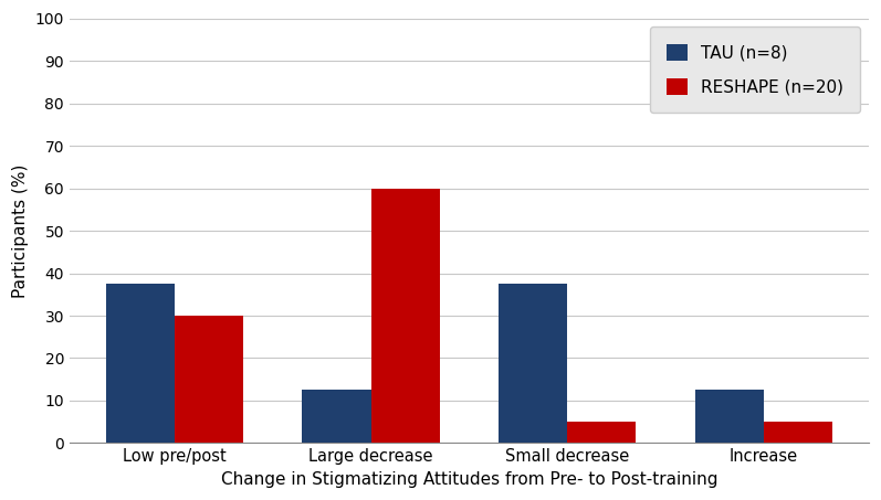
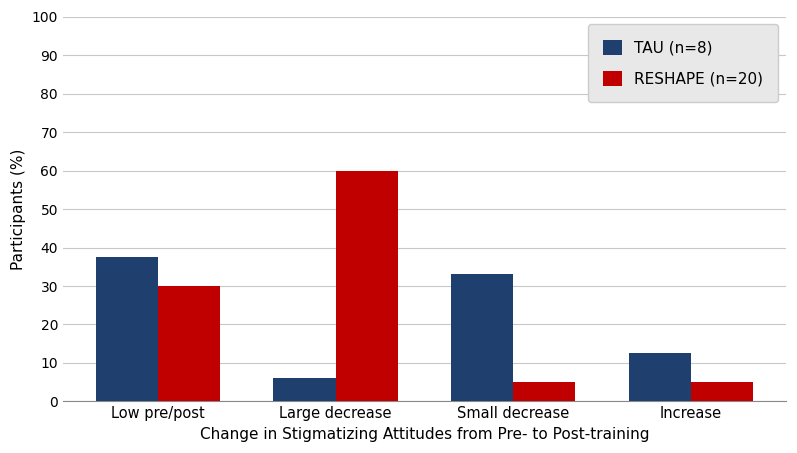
TAU (n=8)/Large decrease: 12.5 -> 6.0
TAU (n=8)/Small decrease: 37.5 -> 33.0
